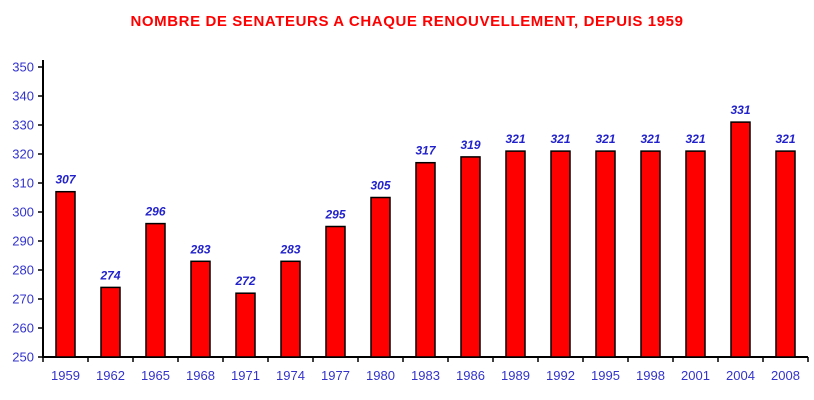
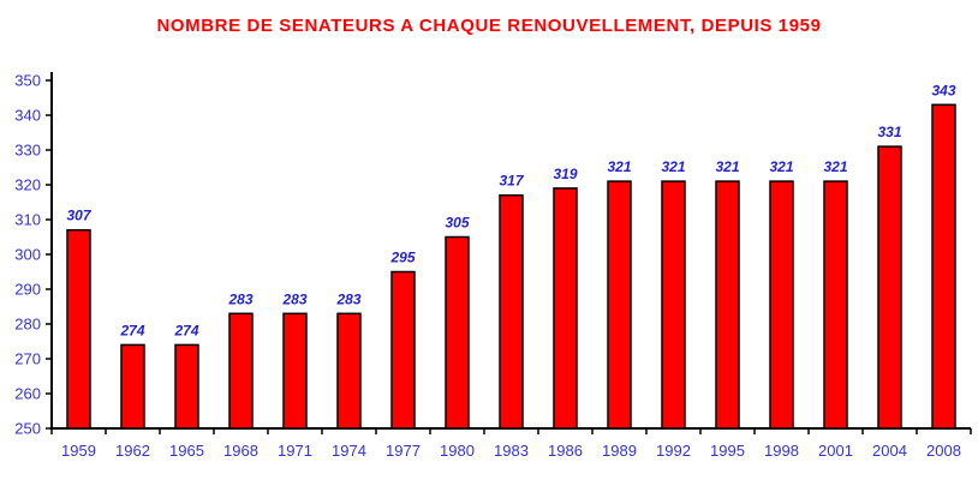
1965: 296 -> 274
1971: 272 -> 283
2008: 321 -> 343
